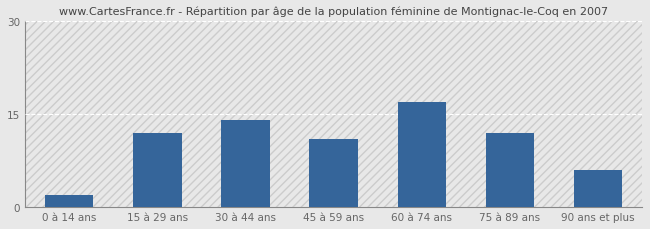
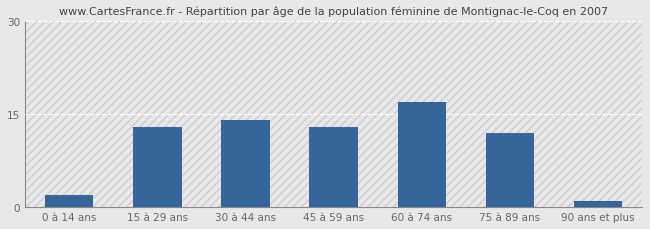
15 à 29 ans: 12 -> 13
45 à 59 ans: 11 -> 13
90 ans et plus: 6 -> 1
